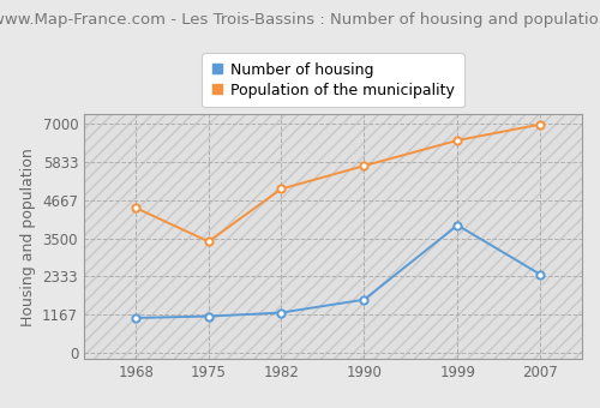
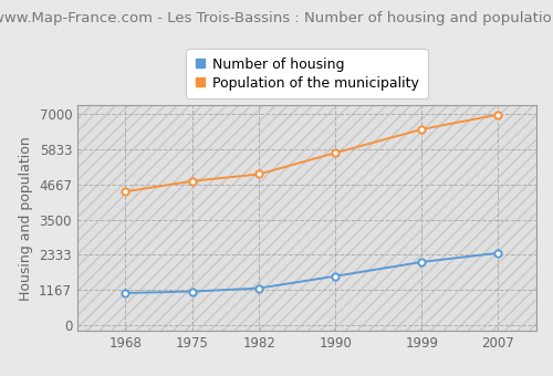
Population of the municipality/1975: 3400 -> 4780
Number of housing/1999: 3900 -> 2090
